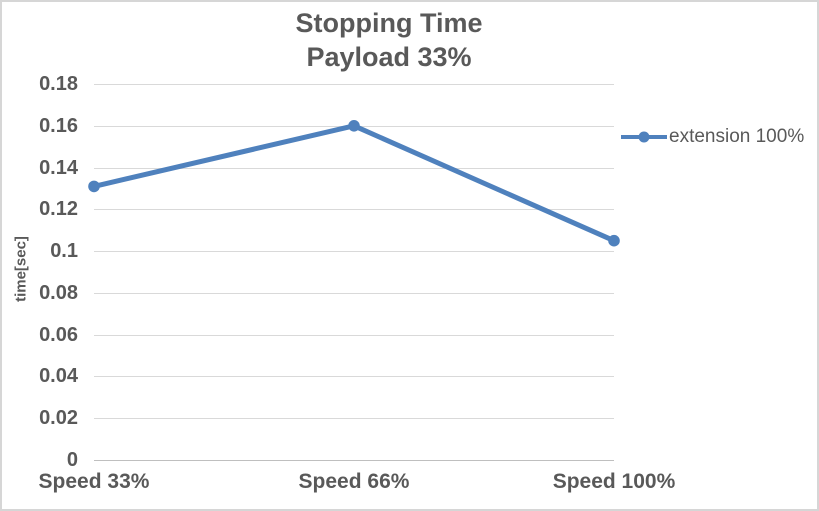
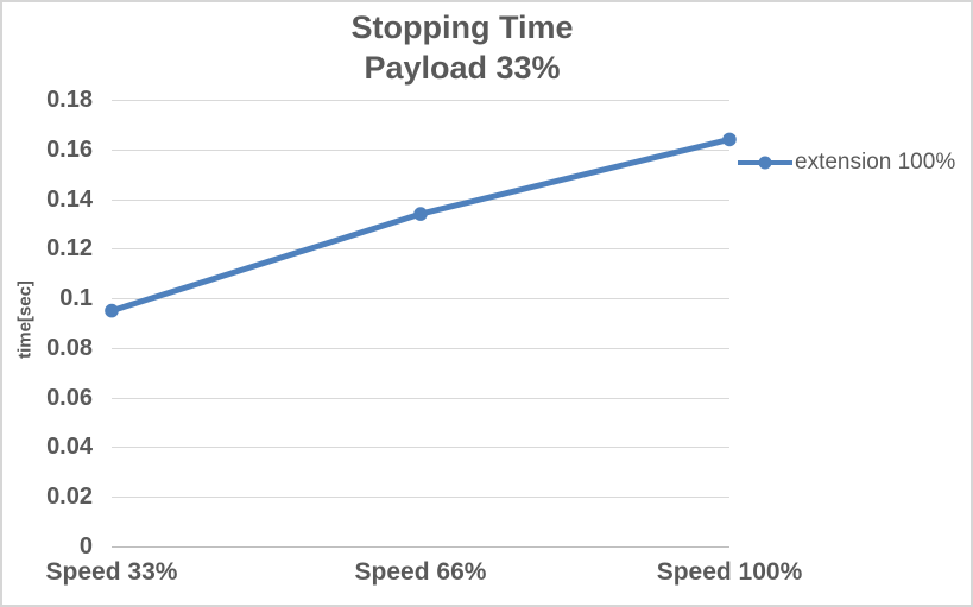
Speed 33%: 0.131 -> 0.095
Speed 66%: 0.160 -> 0.134
Speed 100%: 0.105 -> 0.164
